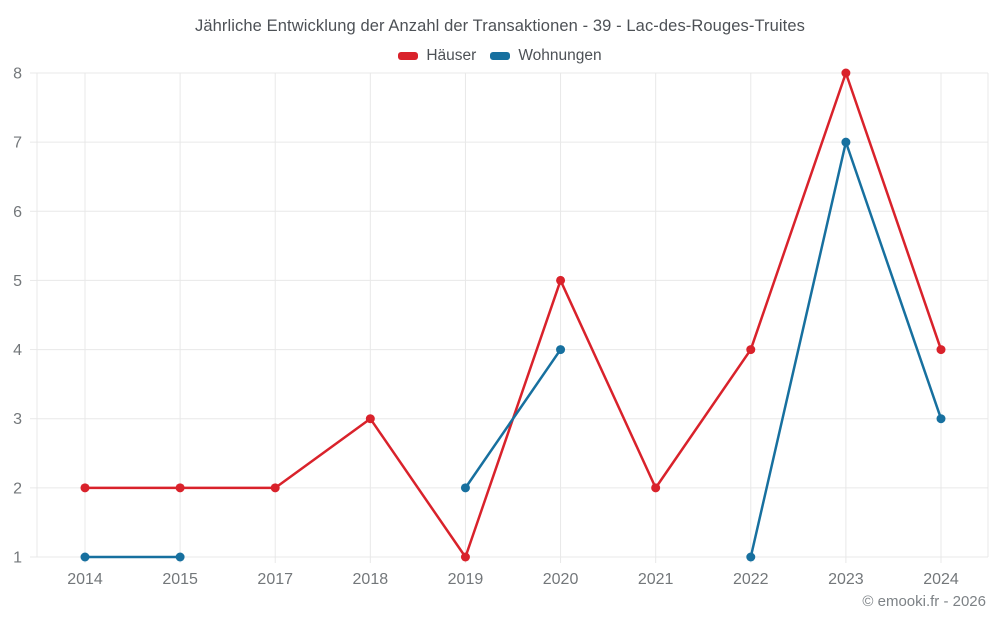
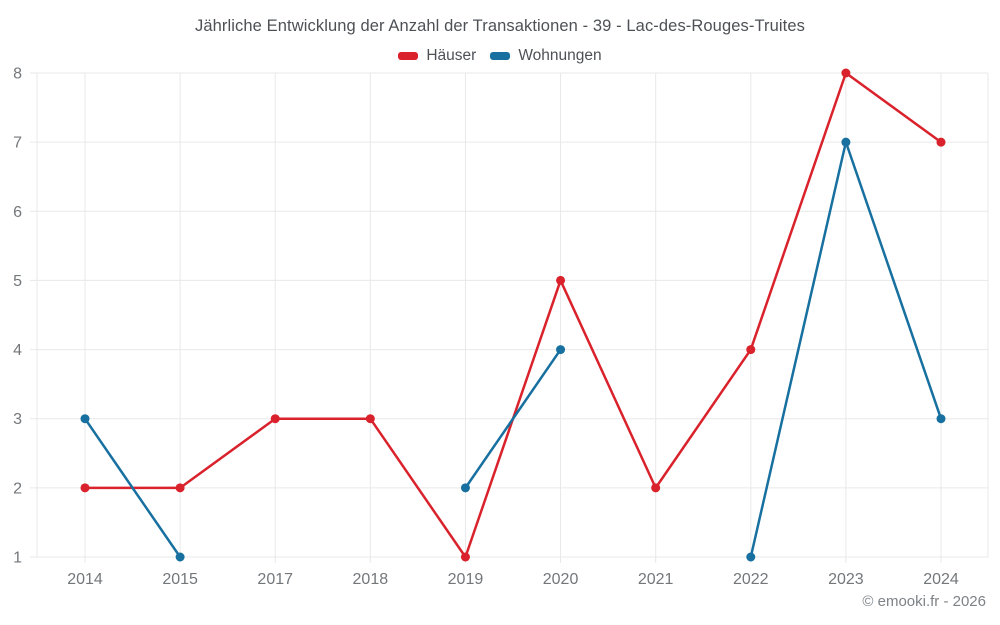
Wohnungen/2014: 1 -> 3
Häuser/2017: 2 -> 3
Häuser/2024: 4 -> 7
